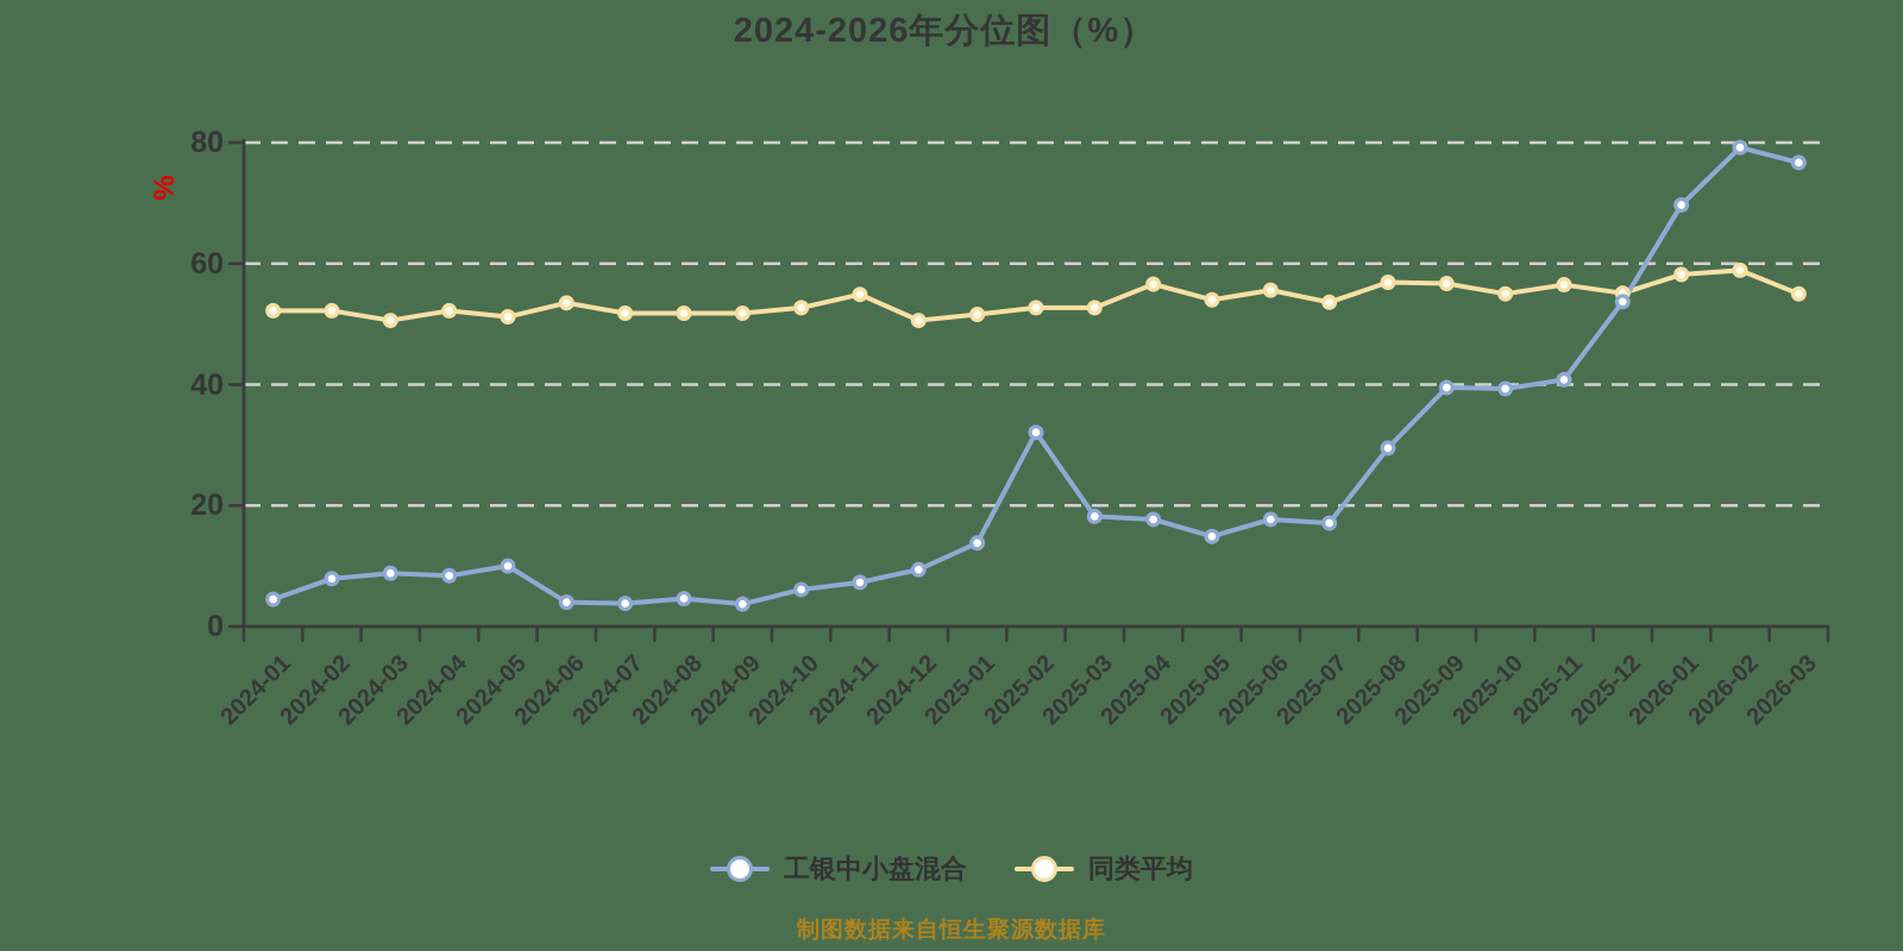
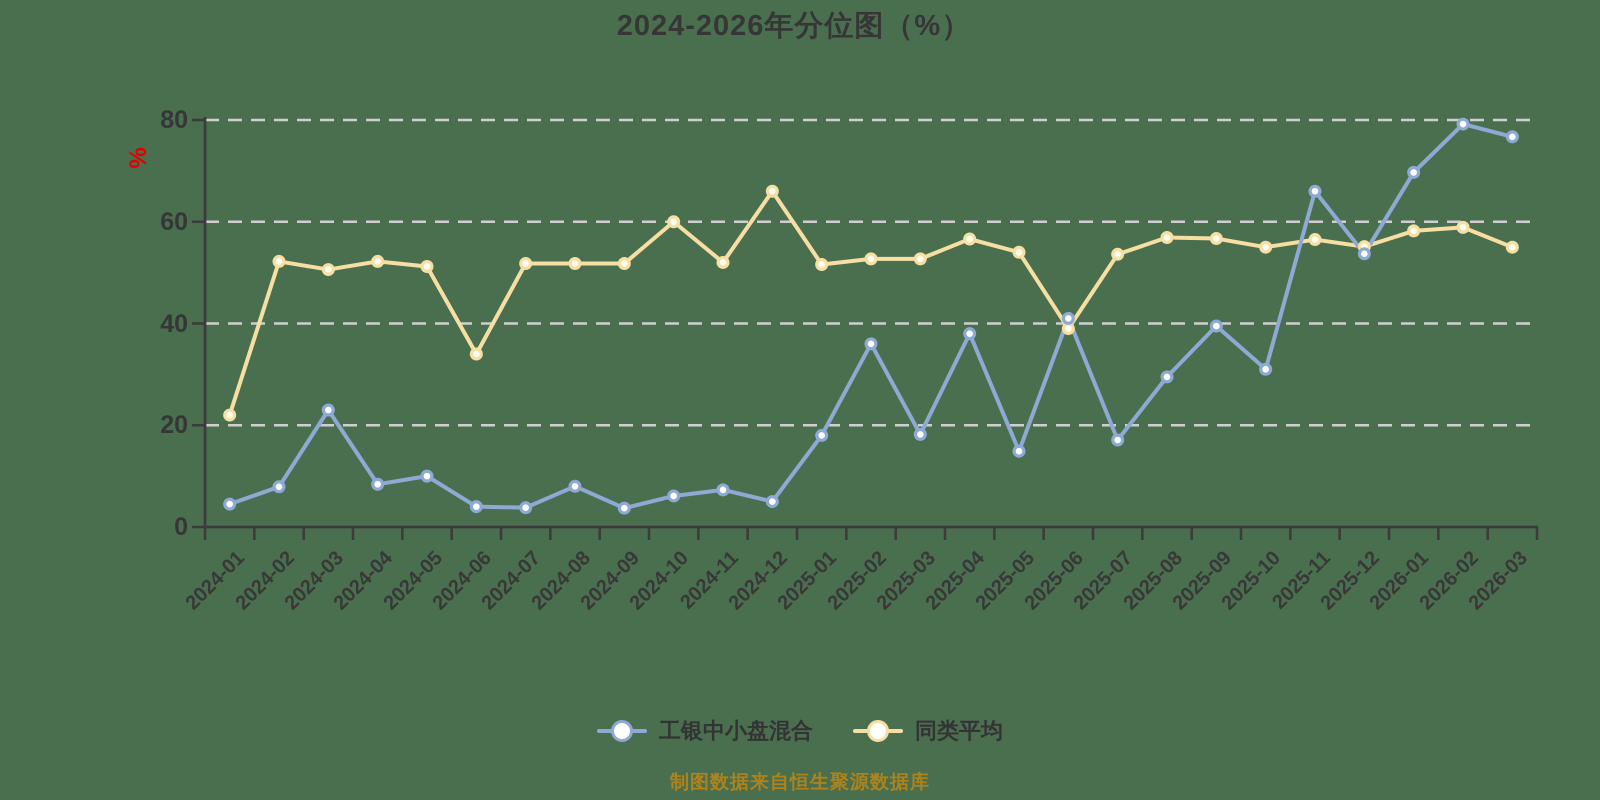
同类平均/2024-01: 52 -> 22
工银中小盘混合/2024-03: 9 -> 23
同类平均/2024-06: 54 -> 34
工银中小盘混合/2024-08: 5 -> 8
同类平均/2024-10: 53 -> 60
同类平均/2024-11: 55 -> 52
工银中小盘混合/2024-12: 9 -> 5
同类平均/2024-12: 51 -> 66
工银中小盘混合/2025-01: 14 -> 18
工银中小盘混合/2025-02: 32 -> 36
工银中小盘混合/2025-04: 18 -> 38
工银中小盘混合/2025-06: 18 -> 41
同类平均/2025-06: 56 -> 39
工银中小盘混合/2025-10: 39 -> 31
工银中小盘混合/2025-11: 41 -> 66
